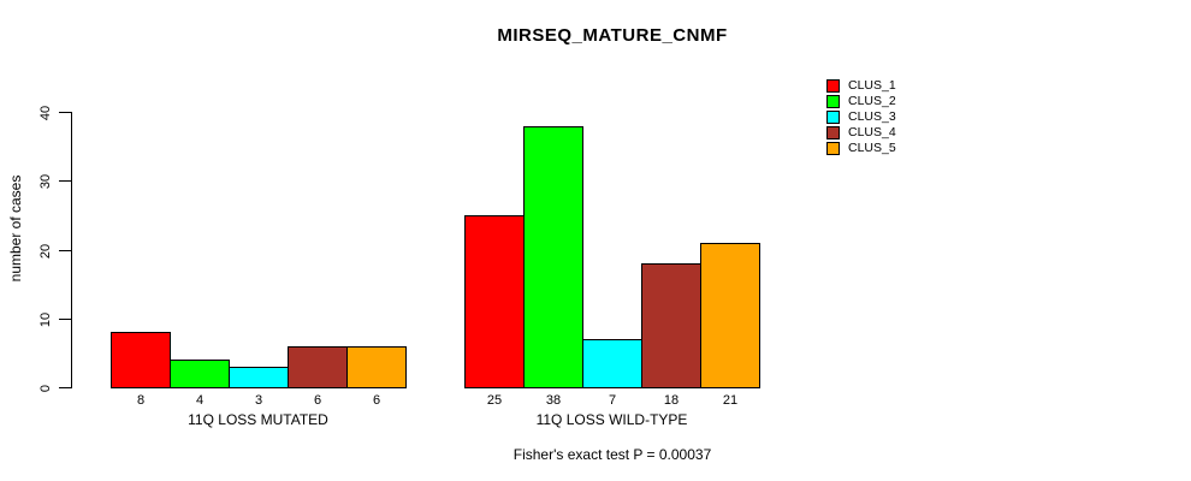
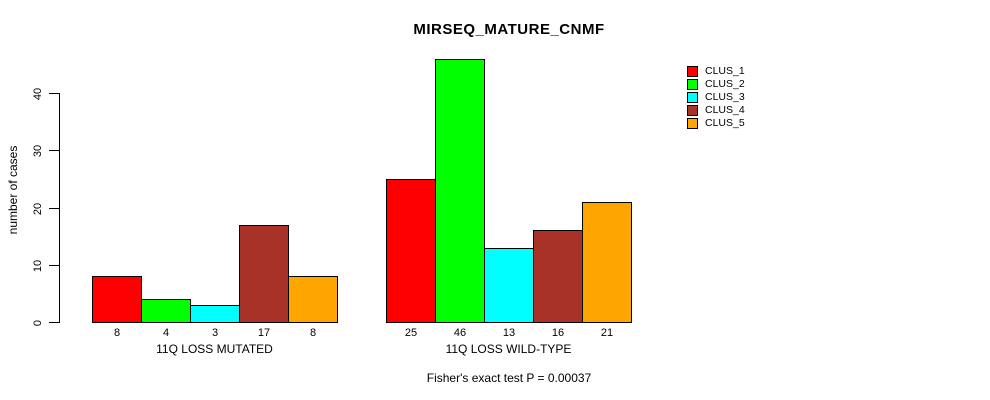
CLUS_4/11Q LOSS MUTATED: 6 -> 17
CLUS_5/11Q LOSS MUTATED: 6 -> 8
CLUS_2/11Q LOSS WILD-TYPE: 38 -> 46
CLUS_3/11Q LOSS WILD-TYPE: 7 -> 13
CLUS_4/11Q LOSS WILD-TYPE: 18 -> 16
